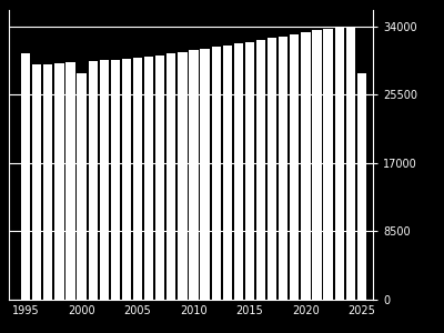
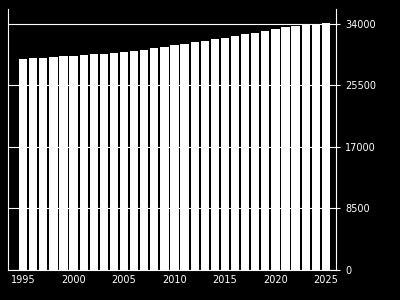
1995: 30600 -> 29100
2000: 28200 -> 29600
2025: 28200 -> 34100
